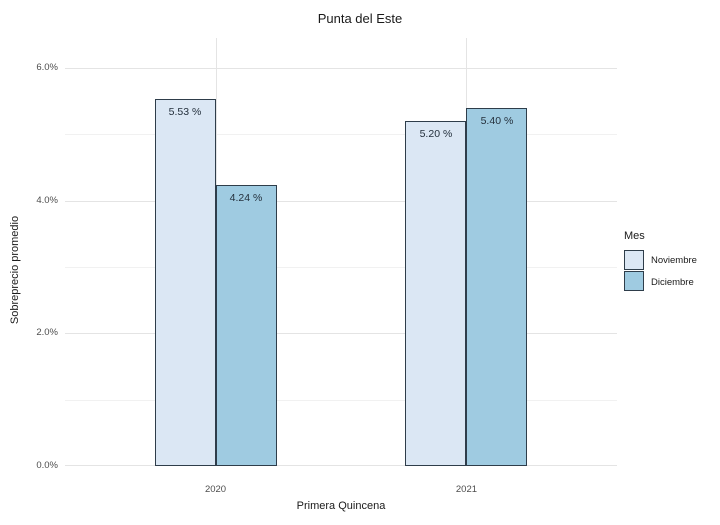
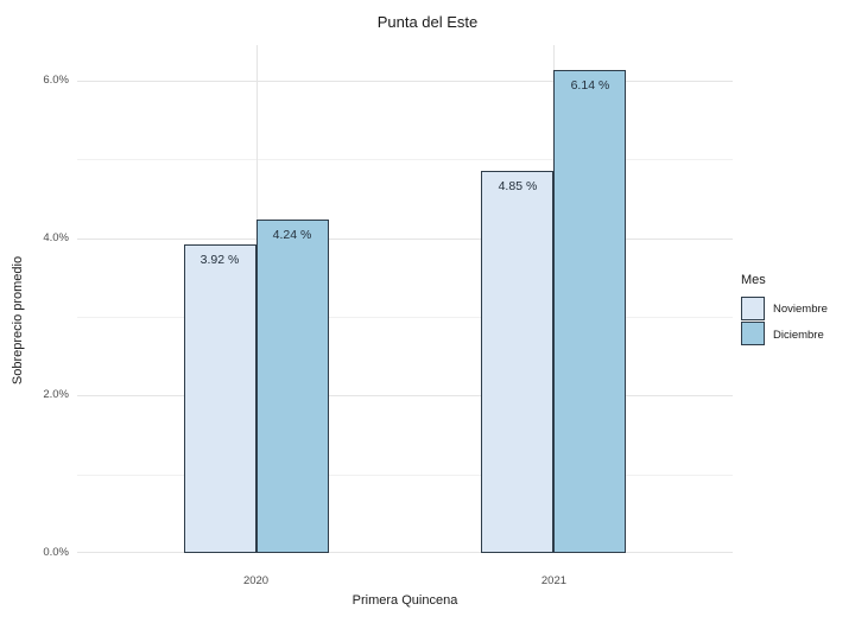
Noviembre/2020: 5.53 -> 3.92
Noviembre/2021: 5.20 -> 4.85
Diciembre/2021: 5.40 -> 6.14
